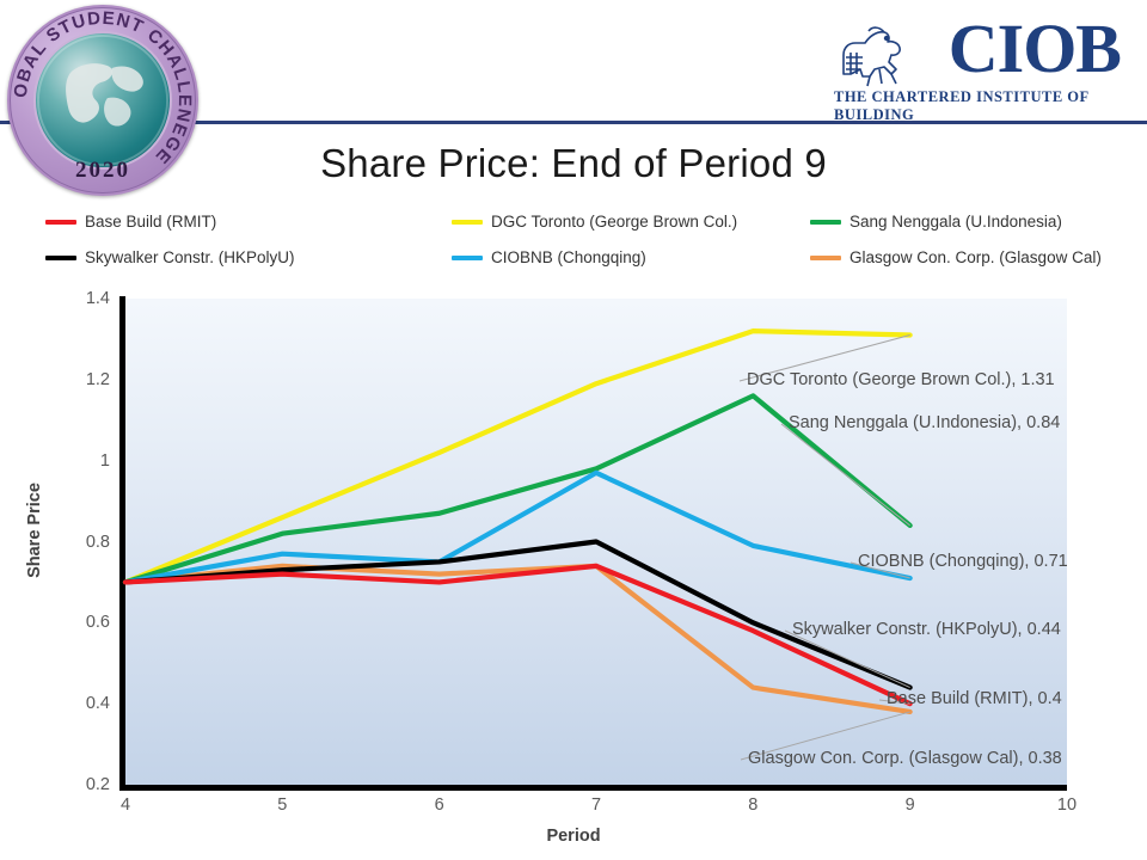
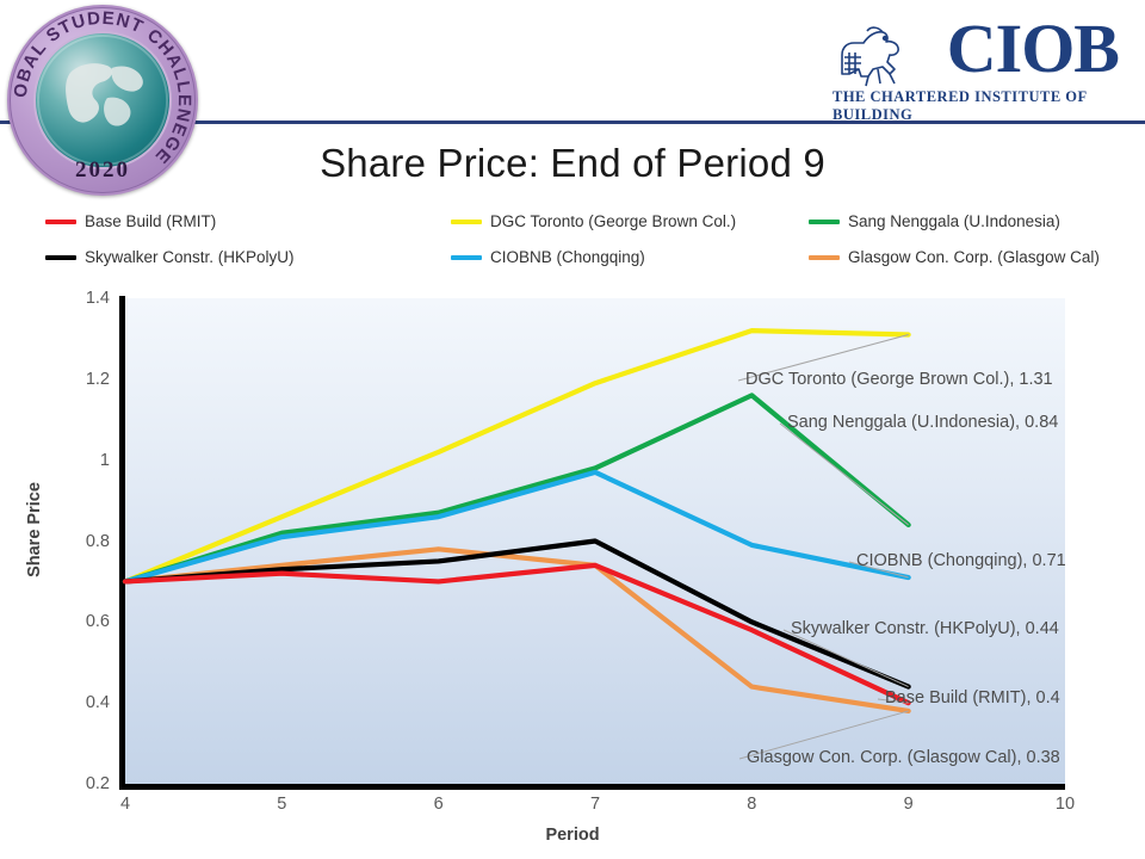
CIOBNB (Chongqing)/5: 0.77 -> 0.81
CIOBNB (Chongqing)/6: 0.75 -> 0.86
Glasgow Con. Corp. (Glasgow Cal)/6: 0.72 -> 0.78
